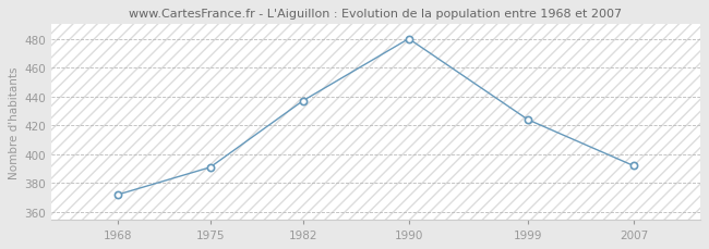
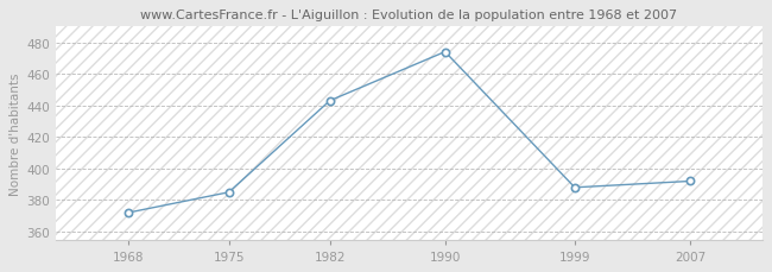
1975: 391 -> 385
1982: 437 -> 443
1990: 480 -> 474
1999: 424 -> 388
